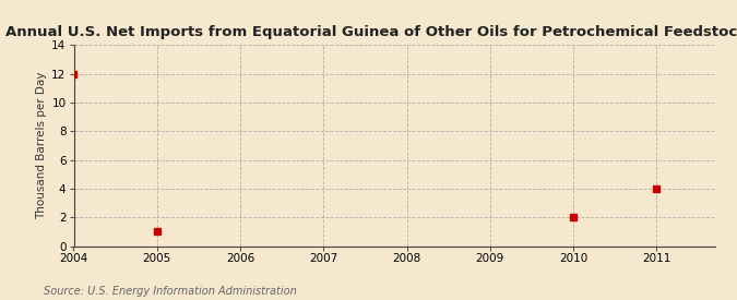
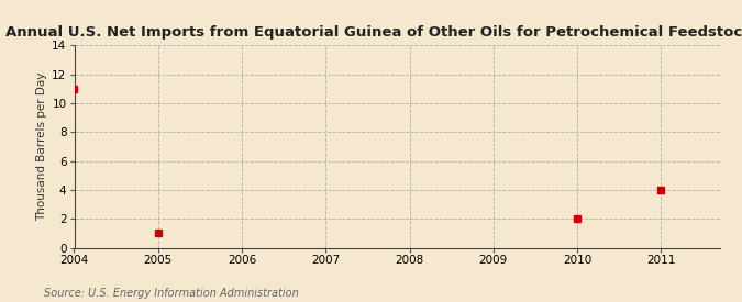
2004: 12 -> 11
